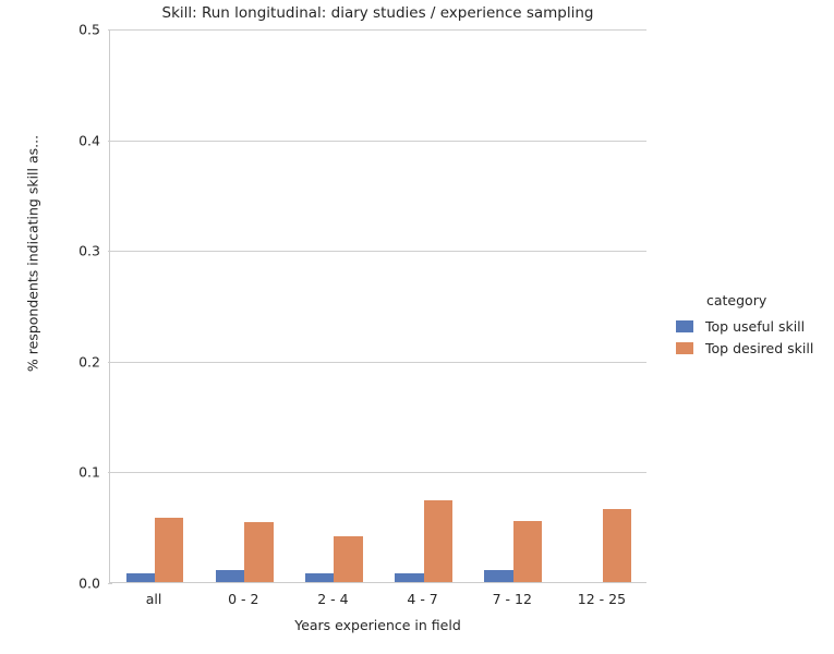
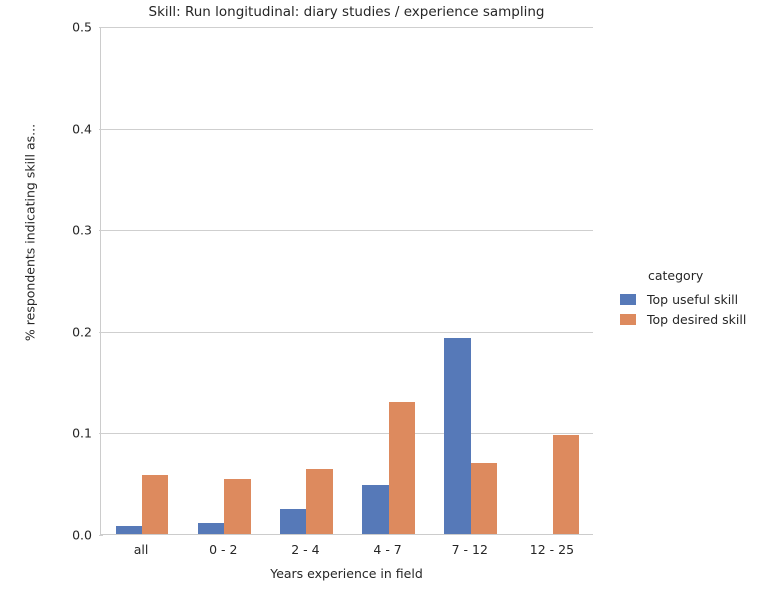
Top useful skill/2 - 4: 0.008 -> 0.025
Top desired skill/2 - 4: 0.041 -> 0.064
Top useful skill/4 - 7: 0.008 -> 0.048
Top desired skill/4 - 7: 0.074 -> 0.130
Top useful skill/7 - 12: 0.011 -> 0.193
Top desired skill/7 - 12: 0.055 -> 0.070
Top desired skill/12 - 25: 0.066 -> 0.097
